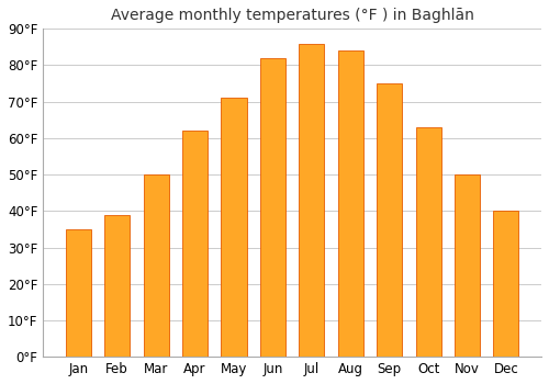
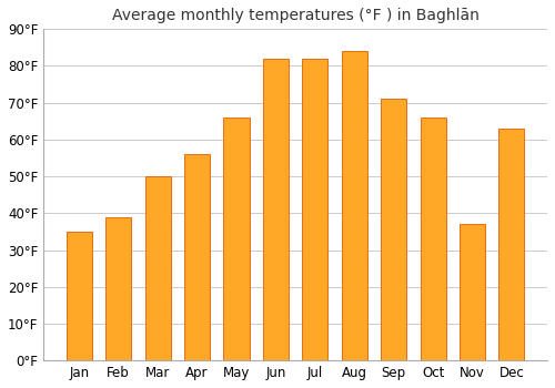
Apr: 62°F -> 56°F
May: 71°F -> 66°F
Jul: 86°F -> 82°F
Sep: 75°F -> 71°F
Oct: 63°F -> 66°F
Nov: 50°F -> 37°F
Dec: 40°F -> 63°F
